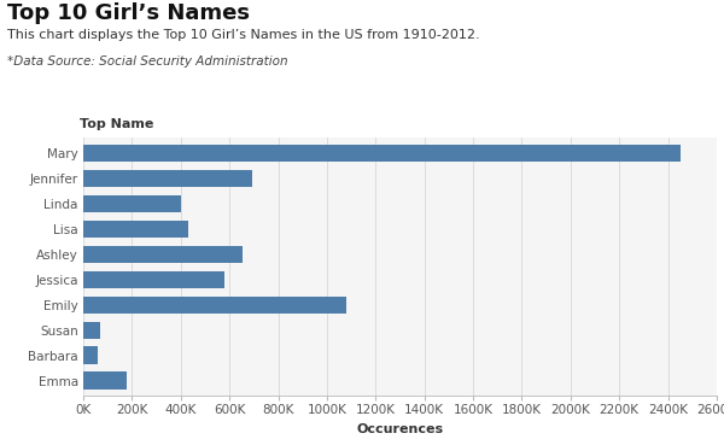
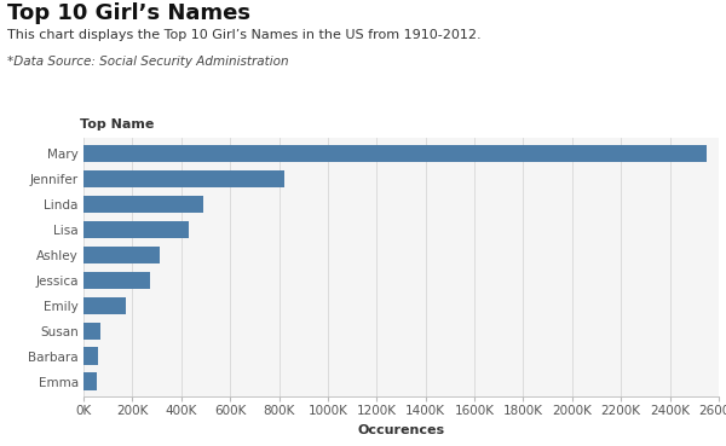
Mary: 2450K -> 2550K
Jennifer: 695K -> 820K
Linda: 400K -> 490K
Ashley: 655K -> 310K
Jessica: 580K -> 270K
Emily: 1080K -> 175K
Emma: 180K -> 55K
